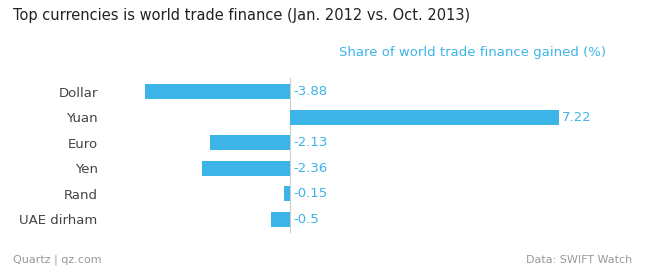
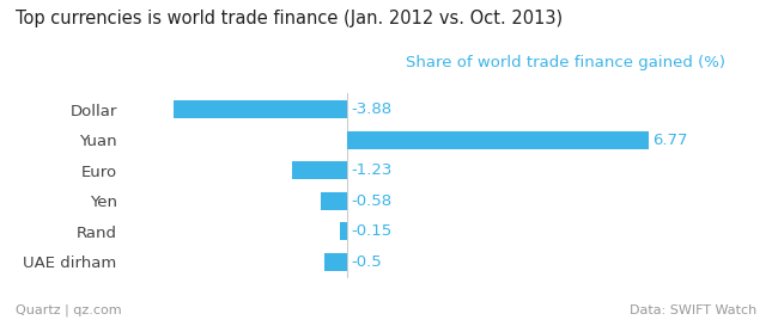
Yuan: 7.22 -> 6.77
Euro: -2.13 -> -1.23
Yen: -2.36 -> -0.58
